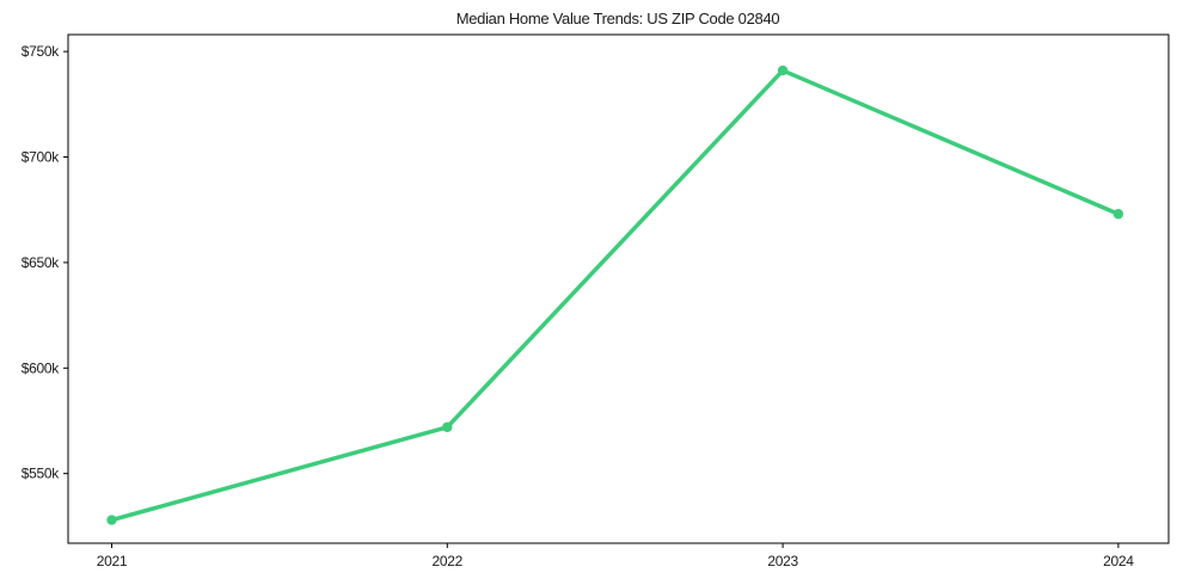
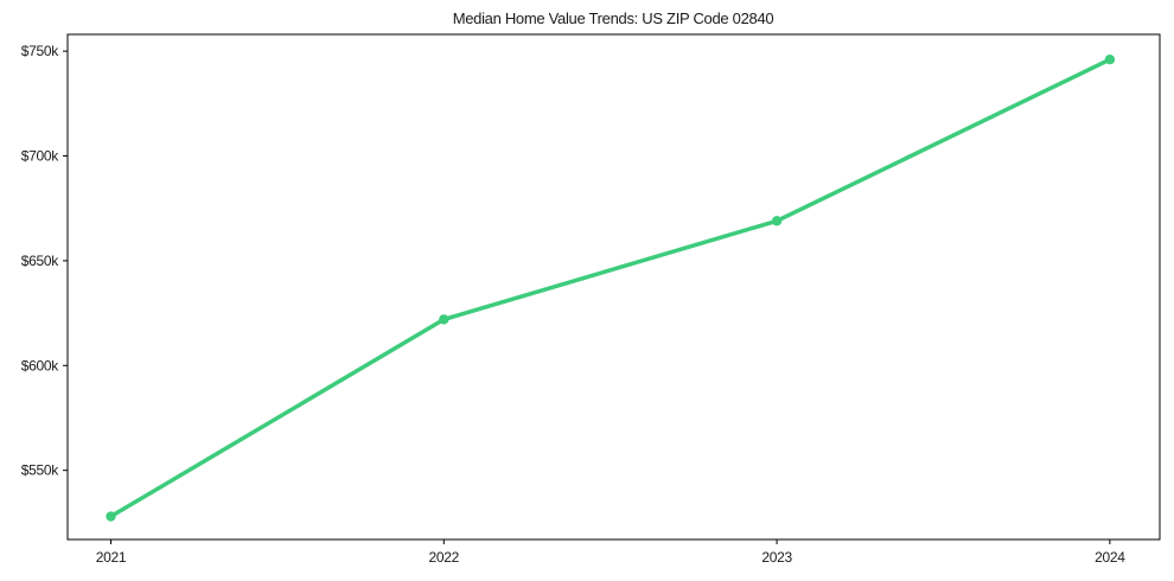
2022: $572k -> $622k
2023: $741k -> $669k
2024: $673k -> $746k
